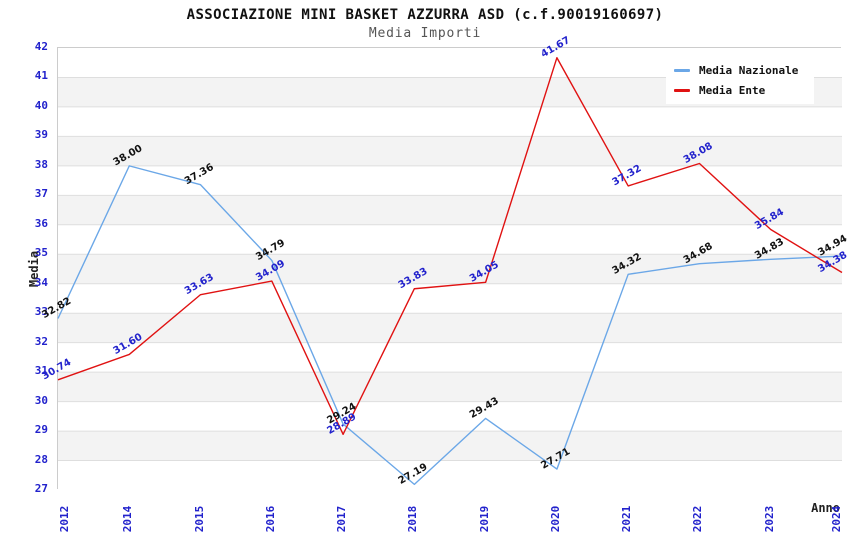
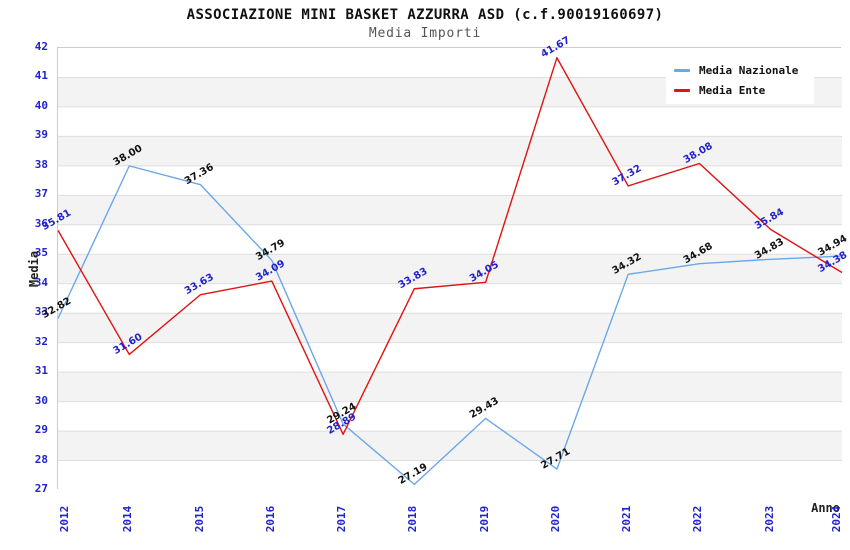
Media Ente/2012: 30.74 -> 35.81
